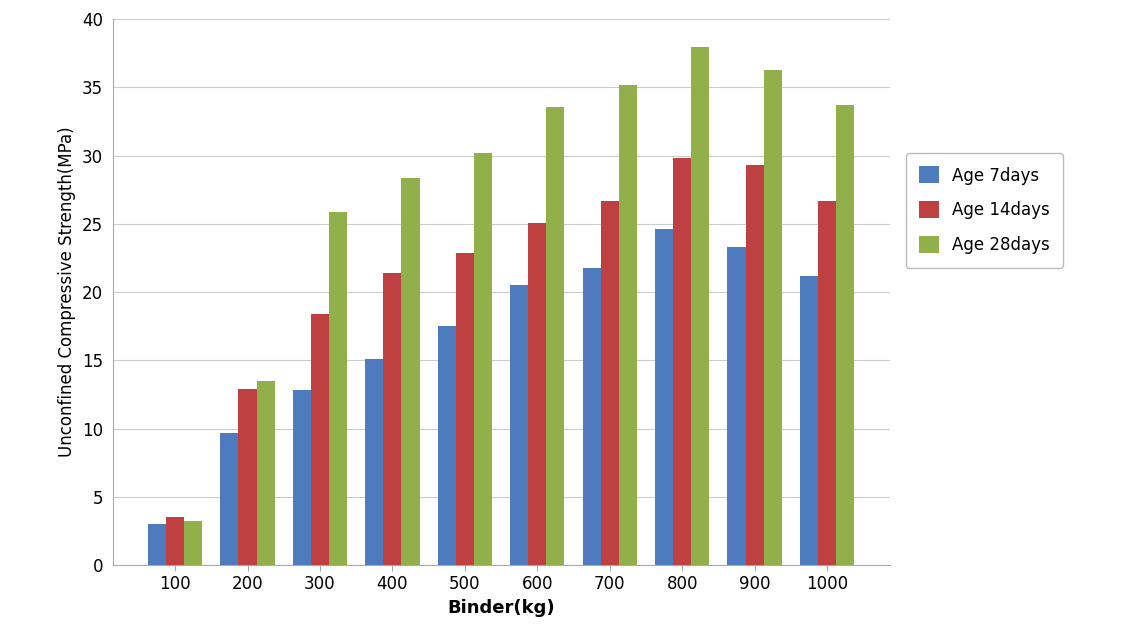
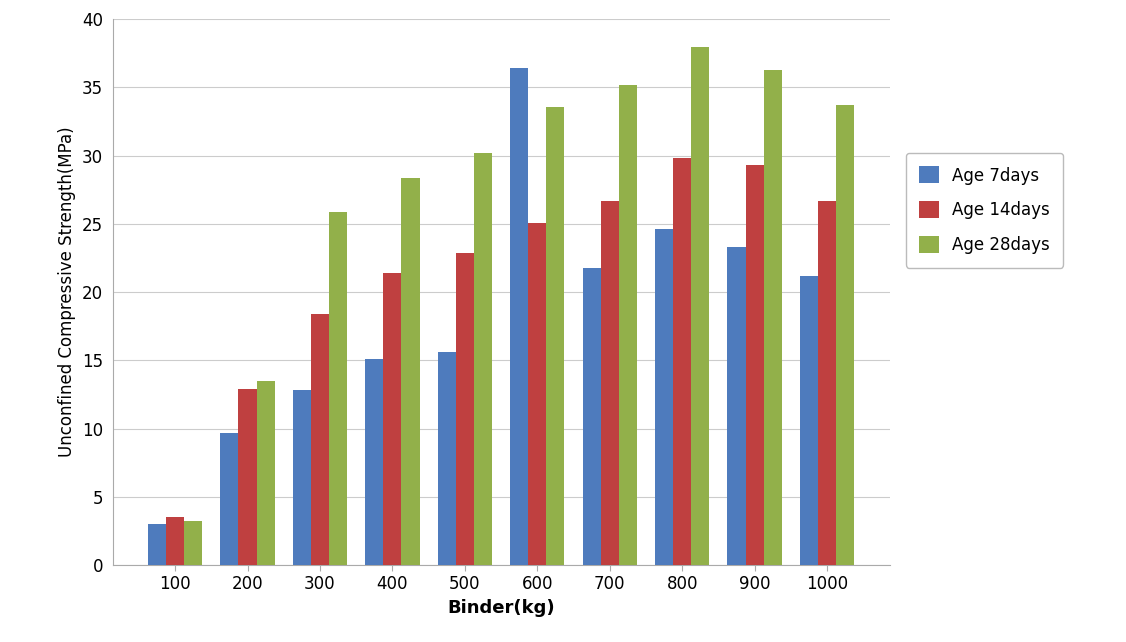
Age 7days/500: 17.5 -> 15.6
Age 7days/600: 20.5 -> 36.4
